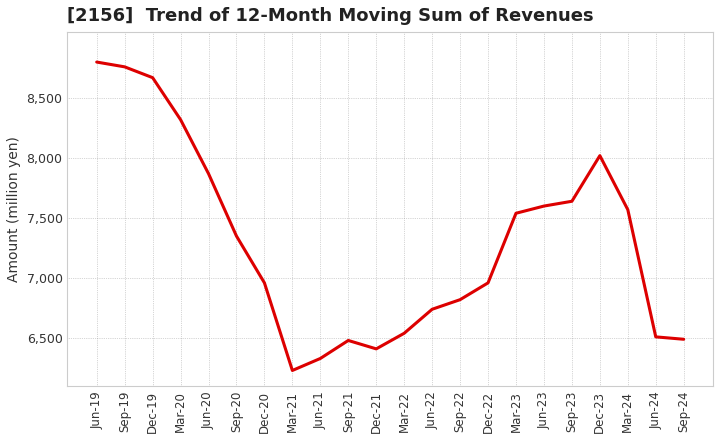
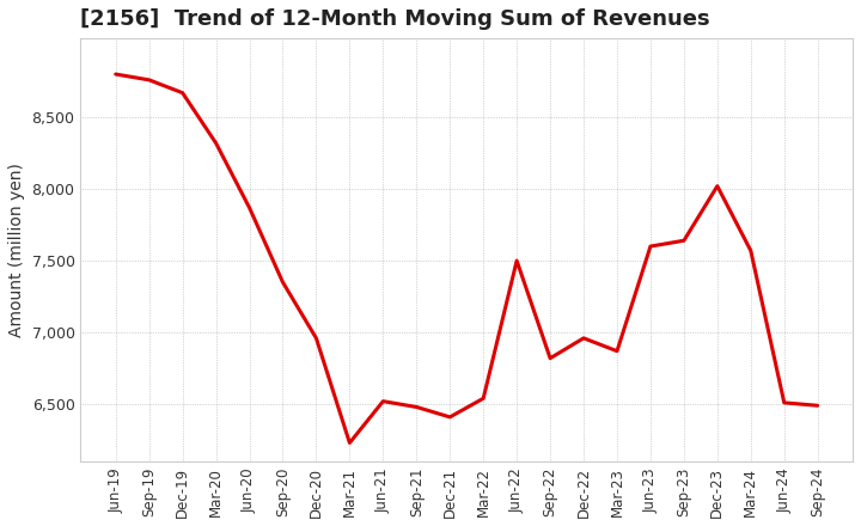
Jun-21: 6,330 -> 6,520
Jun-22: 6,740 -> 7,500
Mar-23: 7,540 -> 6,870
